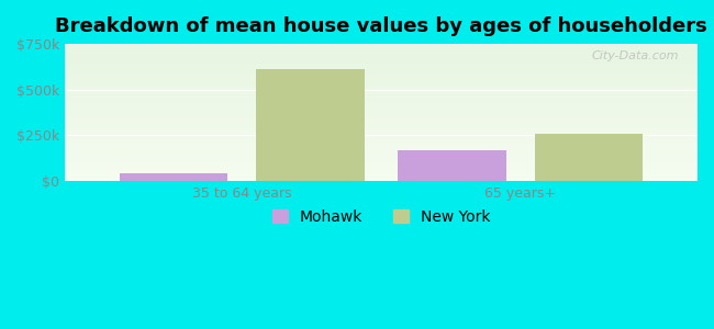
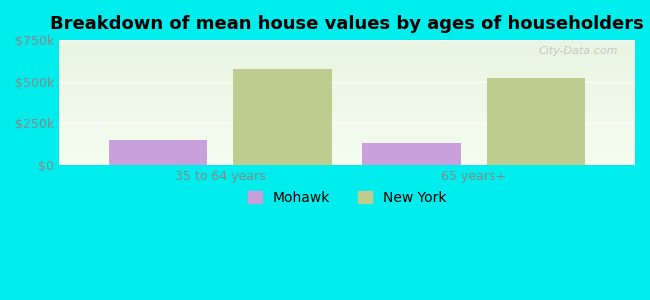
Mohawk/35 to 64 years: $40k -> $150k
New York/35 to 64 years: $610k -> $580k
Mohawk/65 years+: $170k -> $130k
New York/65 years+: $260k -> $520k
